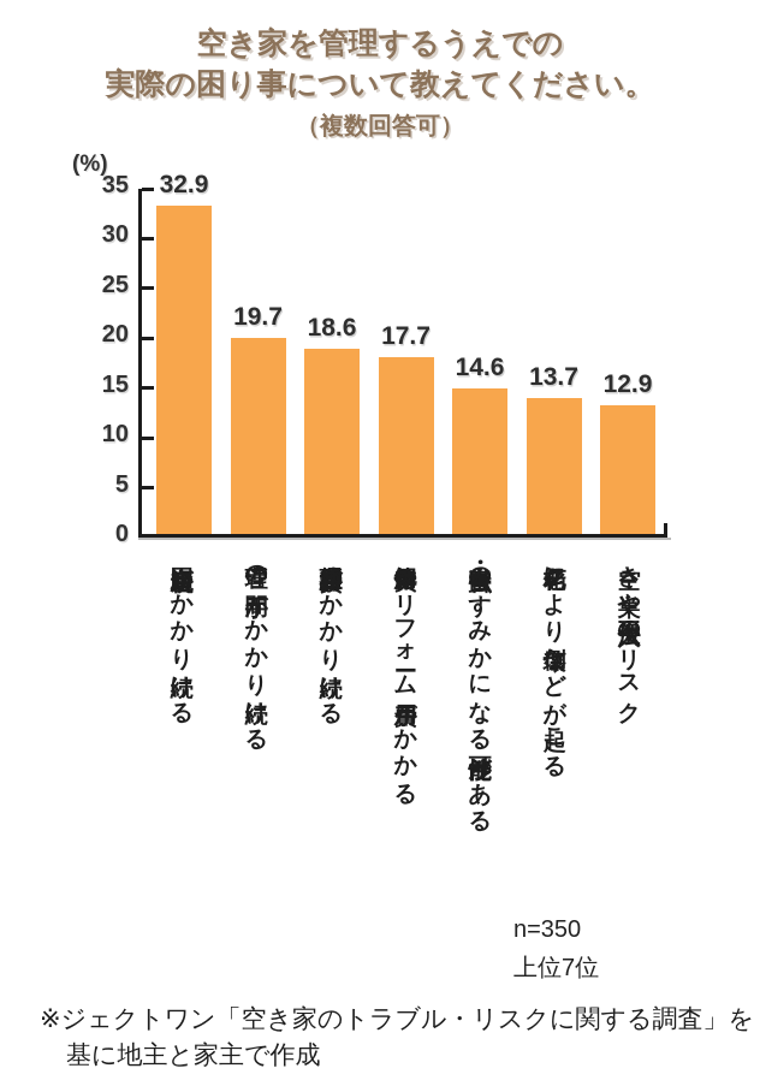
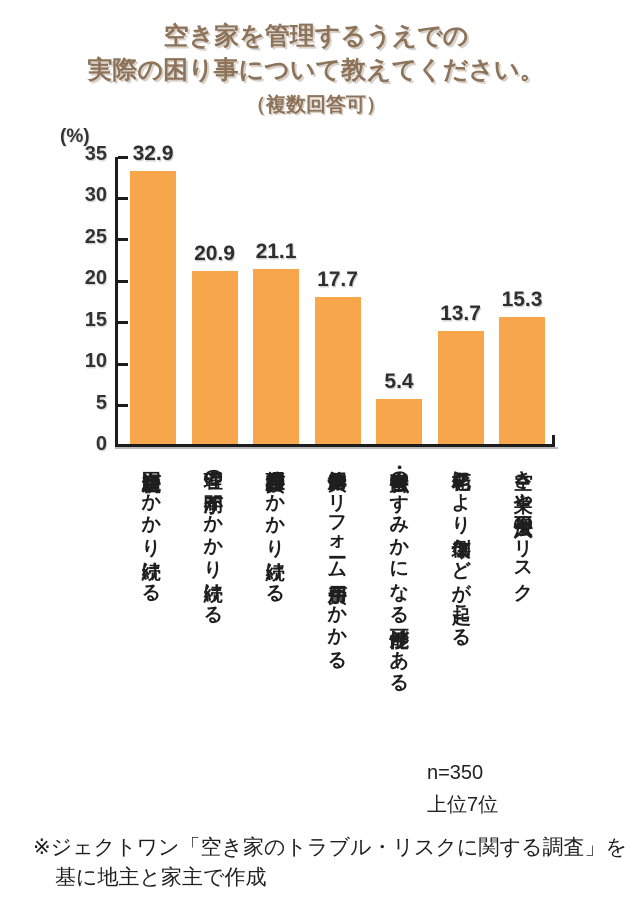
管理の手間がかかり続ける: 19.7 -> 20.9
管理維持費用がかかり続ける: 18.6 -> 21.1
害獣・害虫のすみかになる可能性がある: 14.6 -> 5.4
空き巣や不法侵入のリスク: 12.9 -> 15.3
